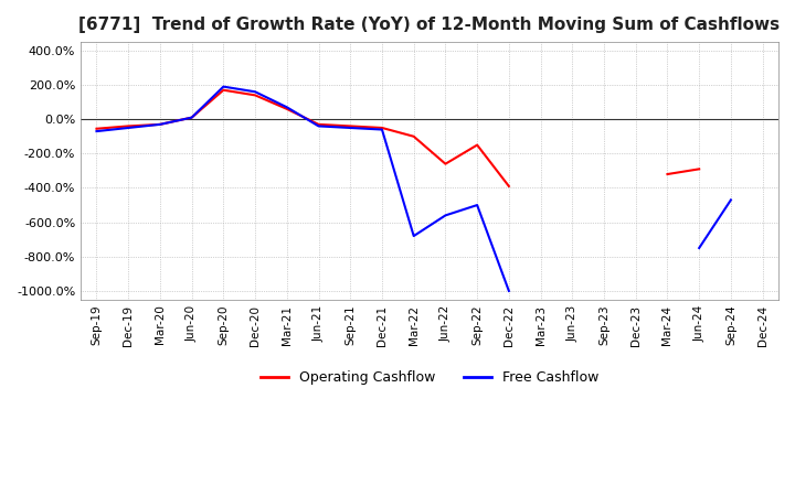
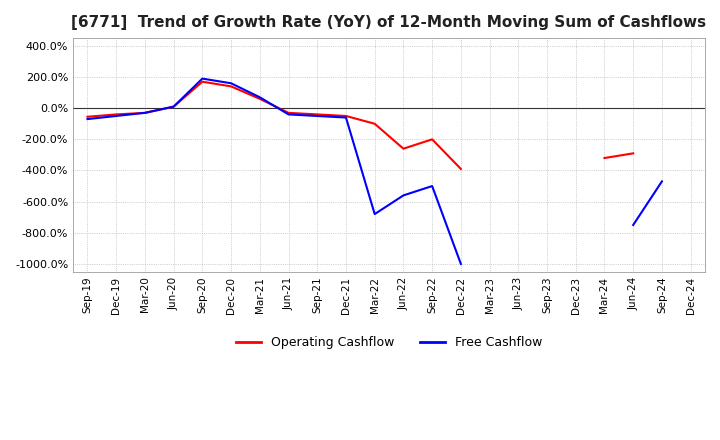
Operating Cashflow/Sep-22: -150% -> -200%
